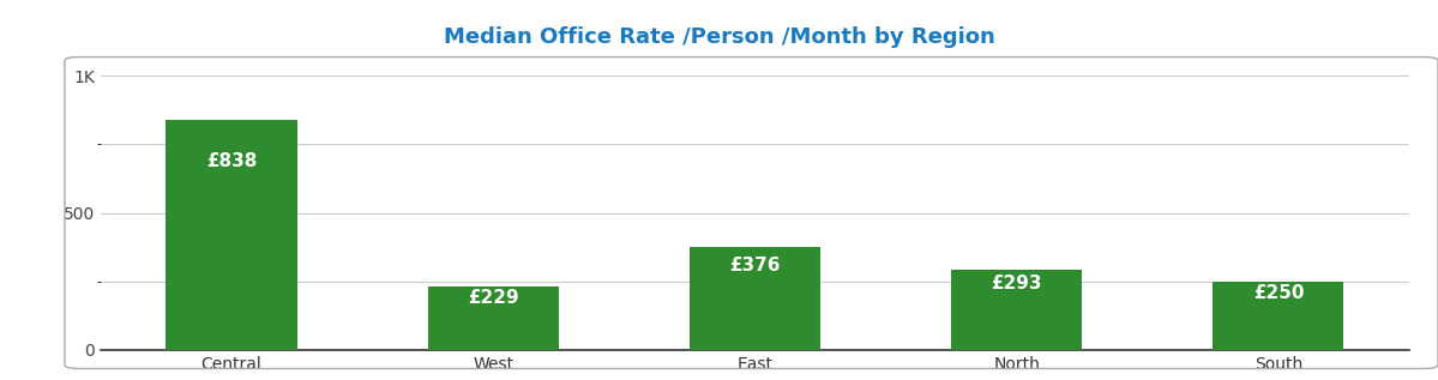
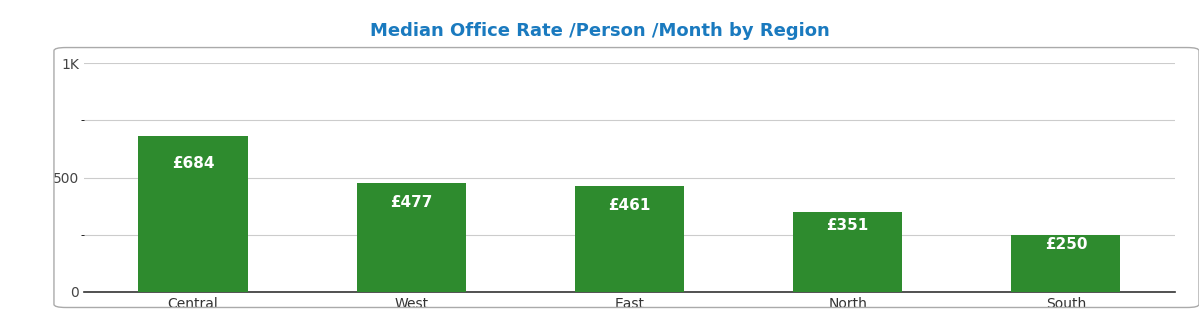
Central: £838 -> £684
West: £229 -> £477
East: £376 -> £461
North: £293 -> £351
